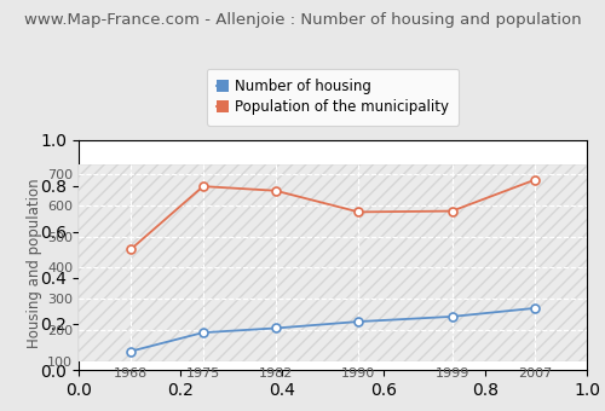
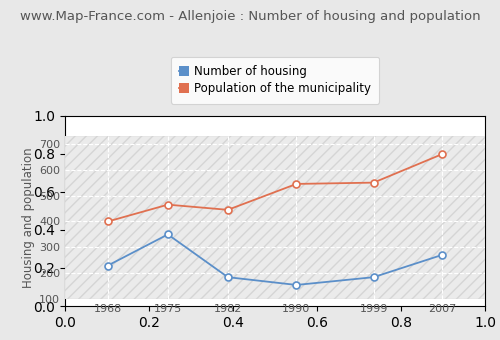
Number of housing/1968: 133 -> 230
Population of the municipality/1968: 458 -> 400
Number of housing/1975: 193 -> 350
Population of the municipality/1975: 660 -> 465
Number of housing/1982: 207 -> 185
Population of the municipality/1982: 646 -> 445
Number of housing/1990: 228 -> 155
Population of the municipality/1990: 578 -> 545
Number of housing/1999: 244 -> 185
Population of the municipality/1999: 581 -> 550
Population of the municipality/2007: 681 -> 660
